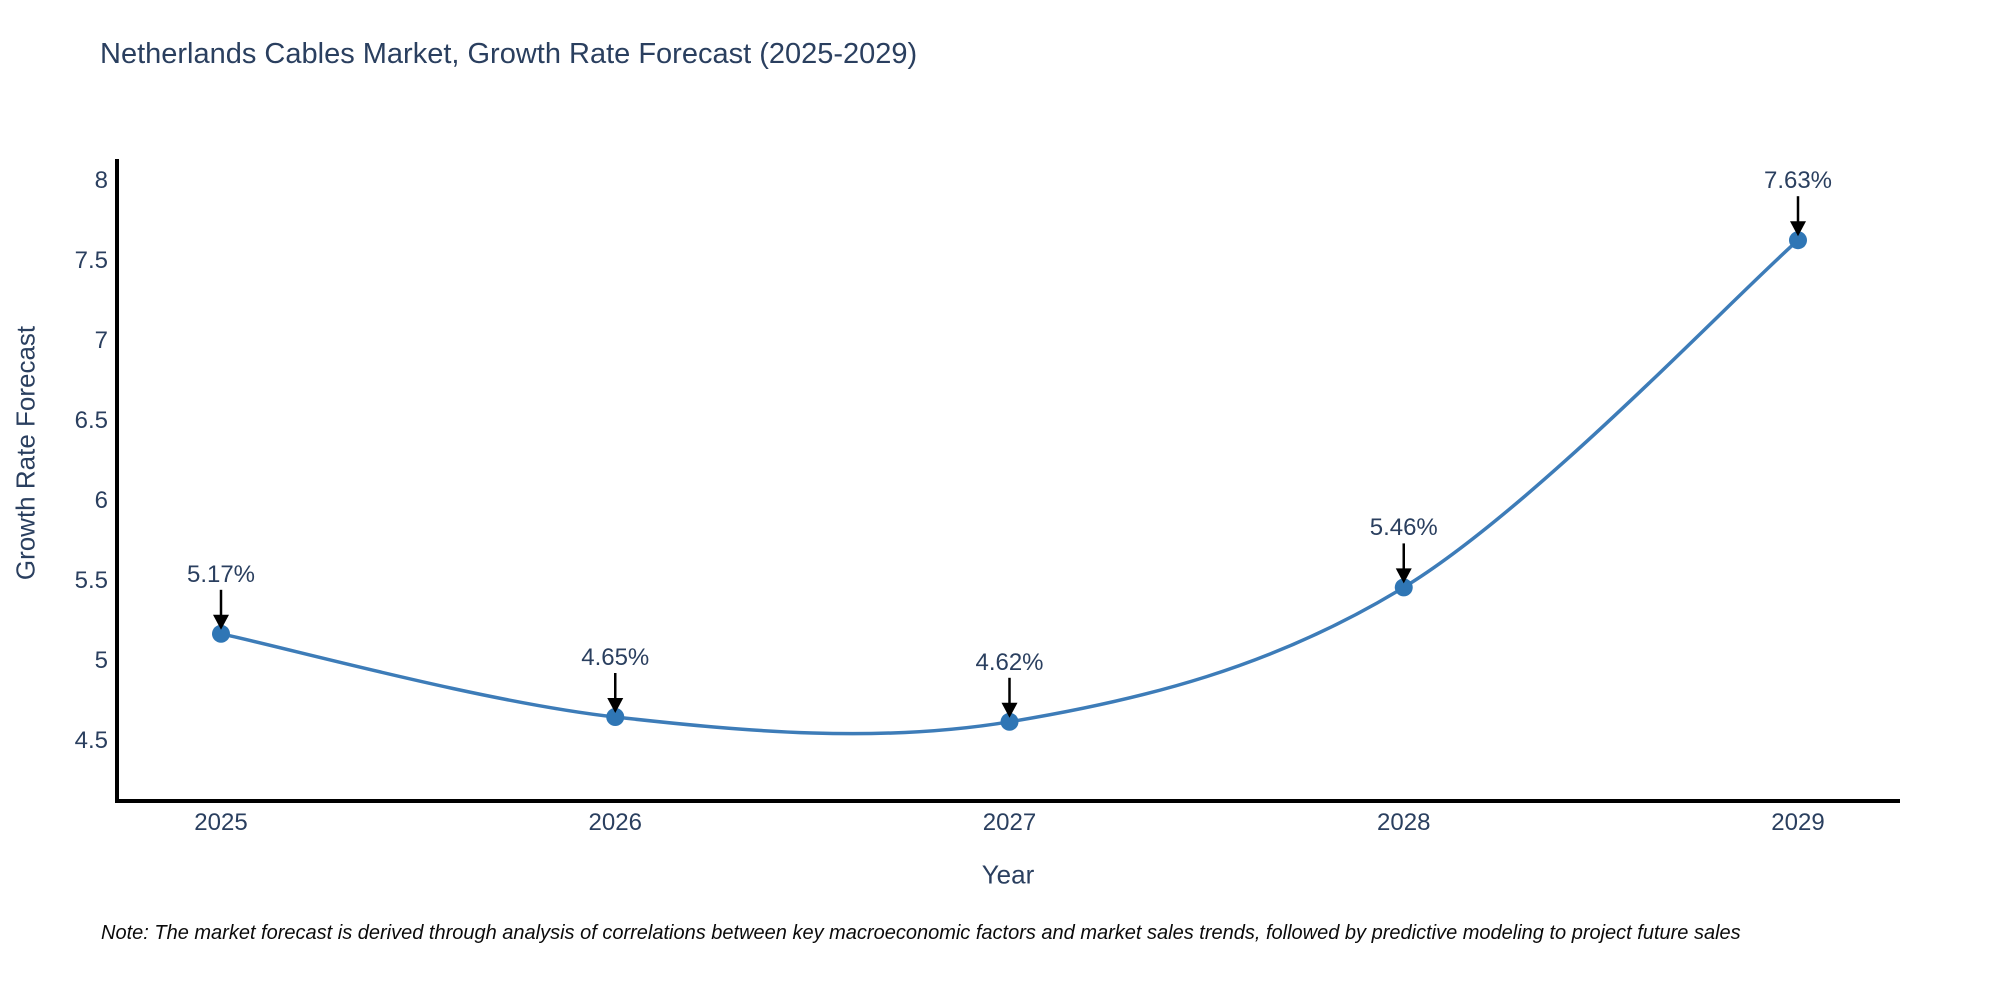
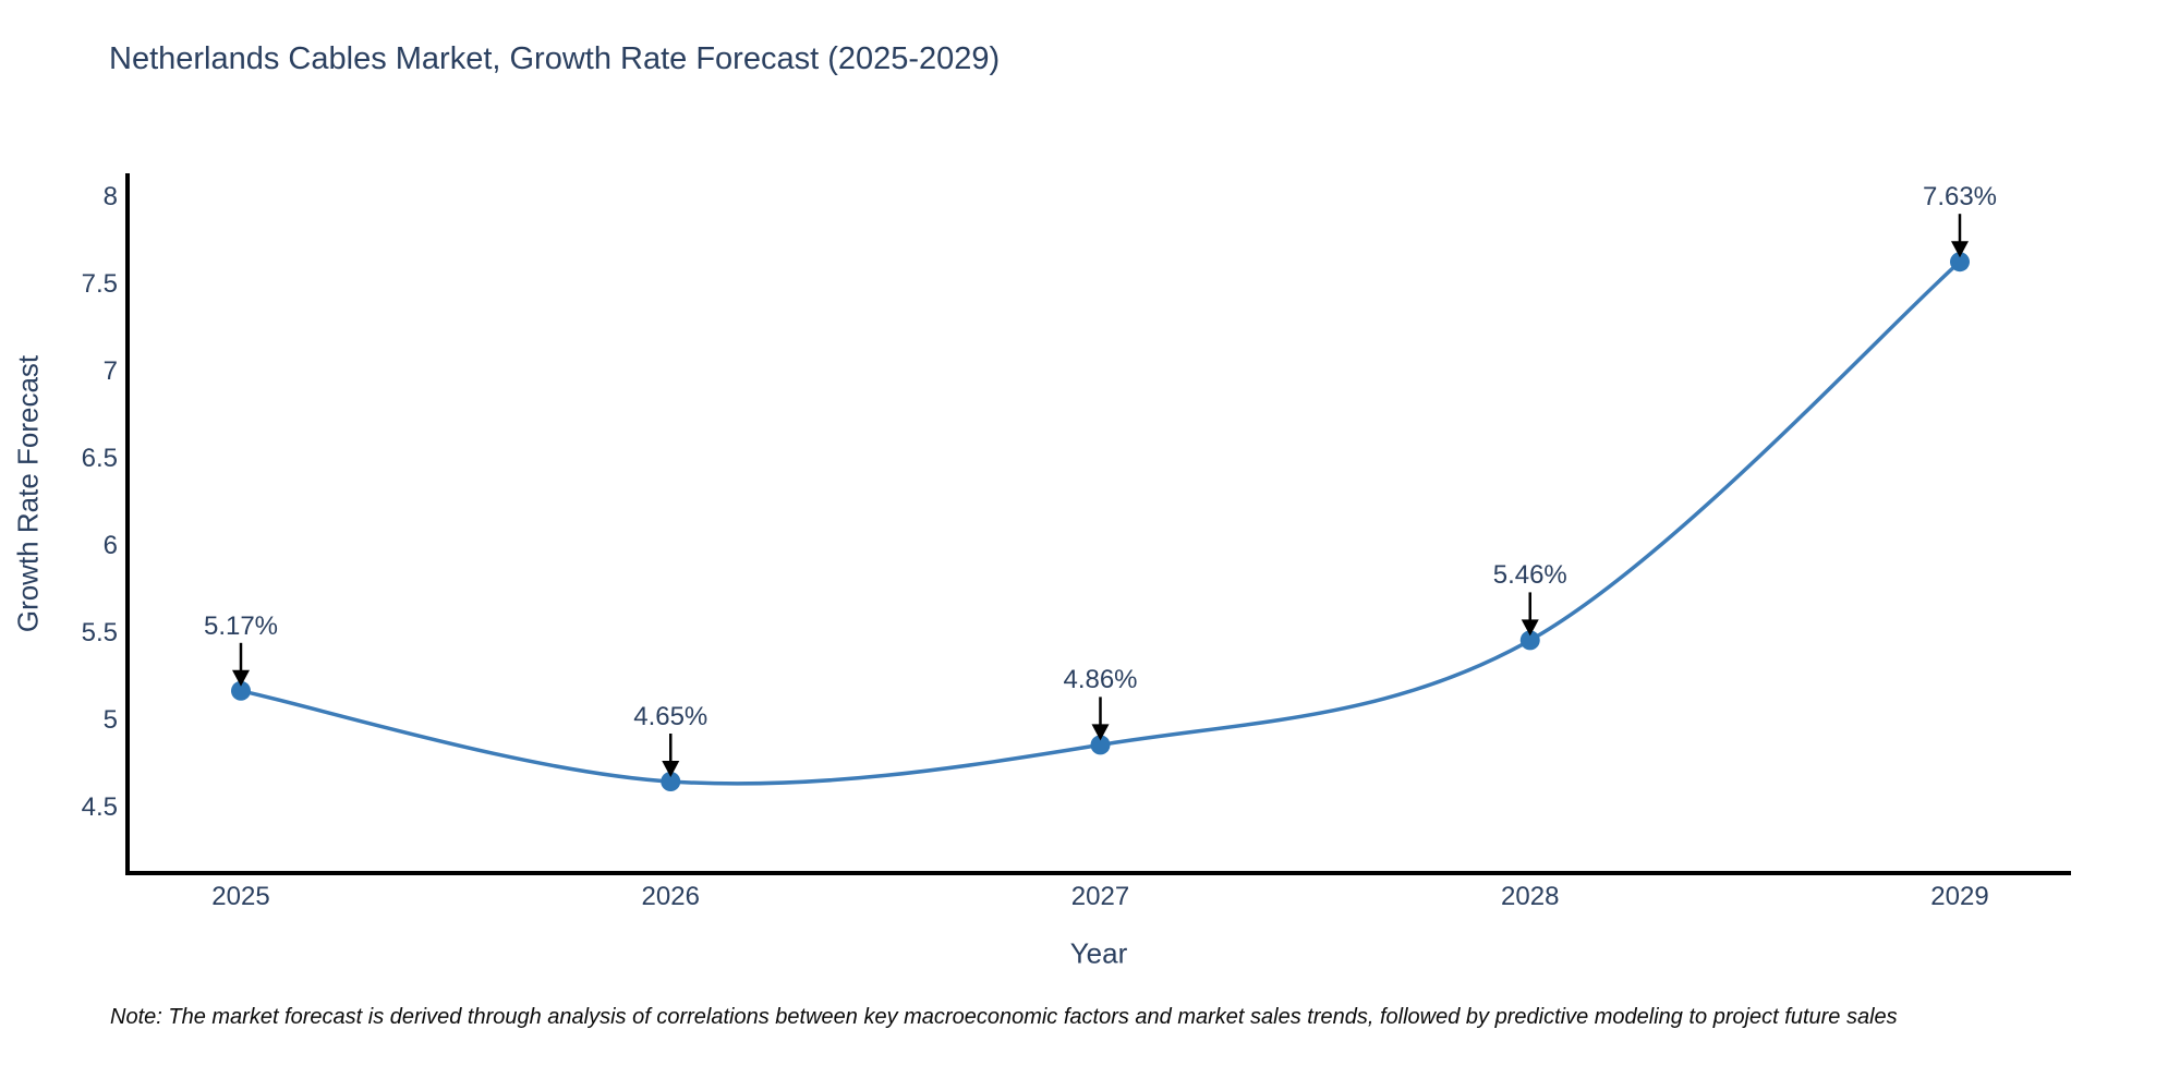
2027: 4.62% -> 4.86%
